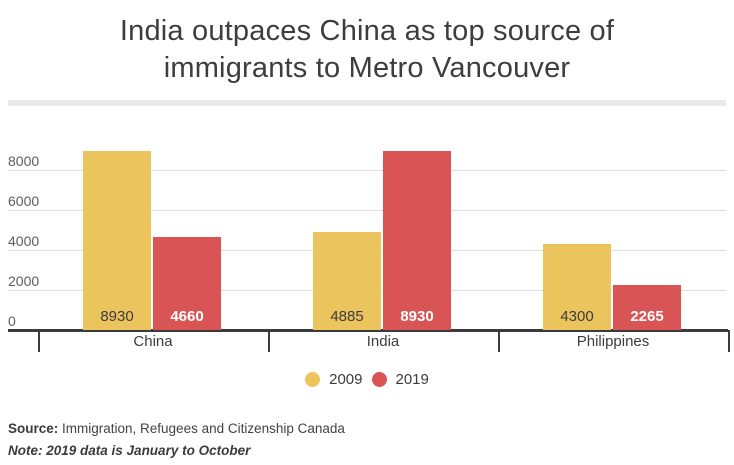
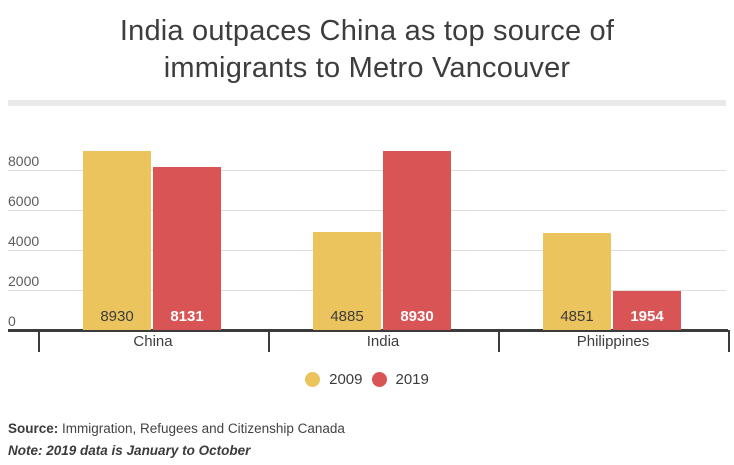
2019/China: 4660 -> 8131
2009/Philippines: 4300 -> 4851
2019/Philippines: 2265 -> 1954
